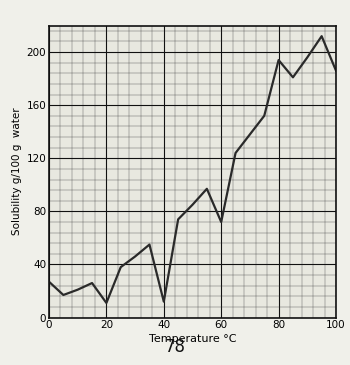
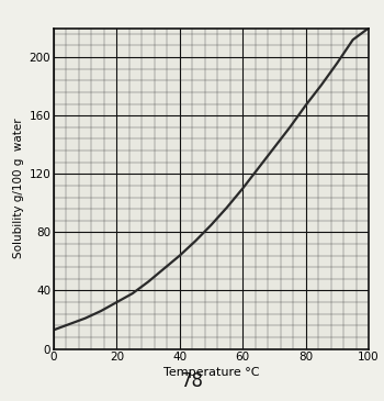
0: 27 -> 13
20: 11 -> 32
40: 12 -> 64
60: 72 -> 110
80: 194 -> 167
100: 186 -> 220
